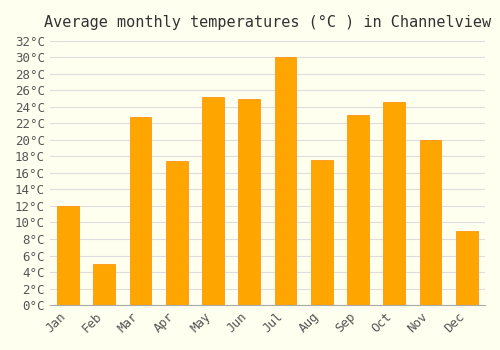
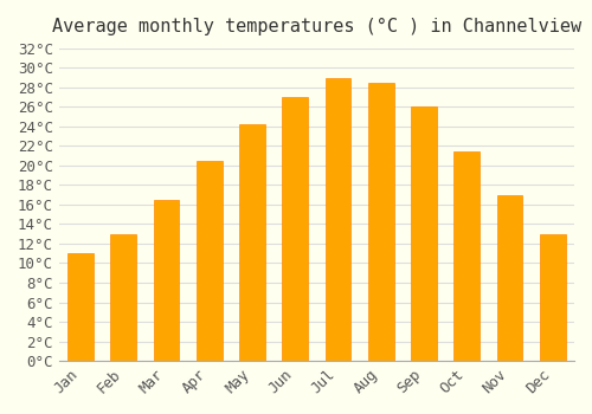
Jan: 12.0°C -> 11.0°C
Feb: 5.0°C -> 13.0°C
Mar: 22.8°C -> 16.5°C
Apr: 17.4°C -> 20.5°C
May: 25.2°C -> 24.2°C
Jun: 25.0°C -> 27.0°C
Jul: 30.0°C -> 29.0°C
Aug: 17.6°C -> 28.5°C
Sep: 23.0°C -> 26.0°C
Oct: 24.6°C -> 21.5°C
Nov: 20.0°C -> 17.0°C
Dec: 9.0°C -> 13.0°C
